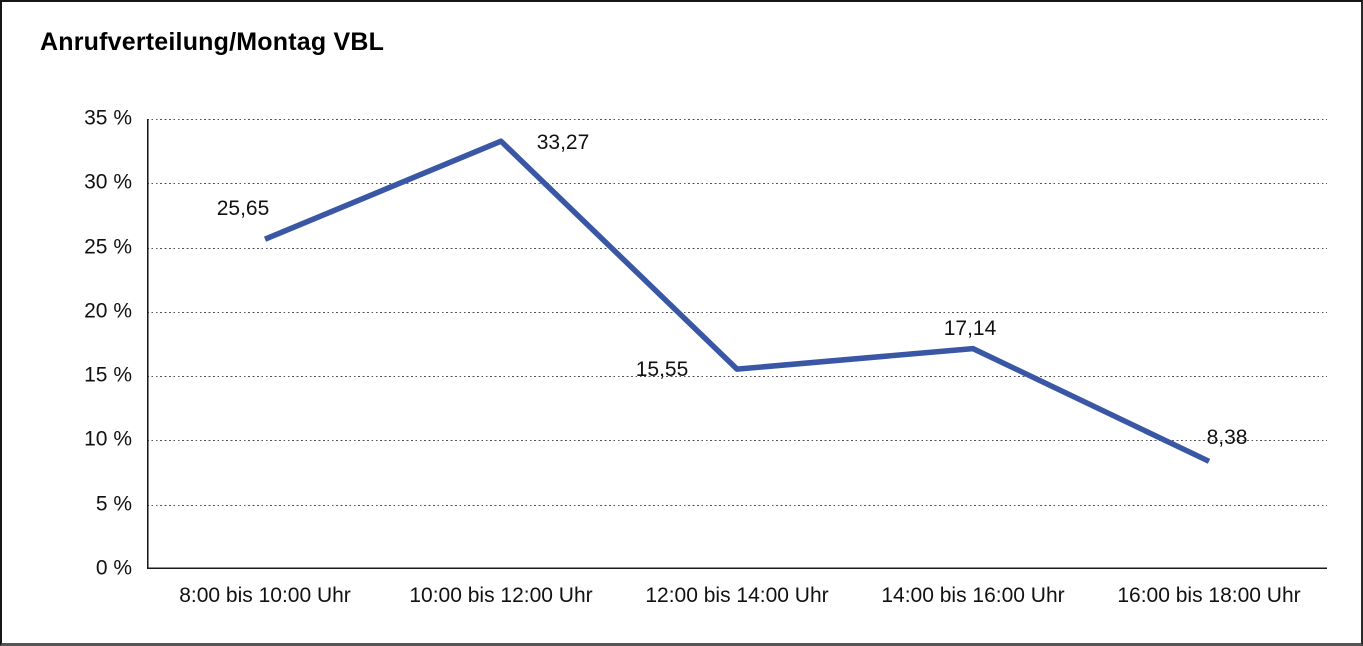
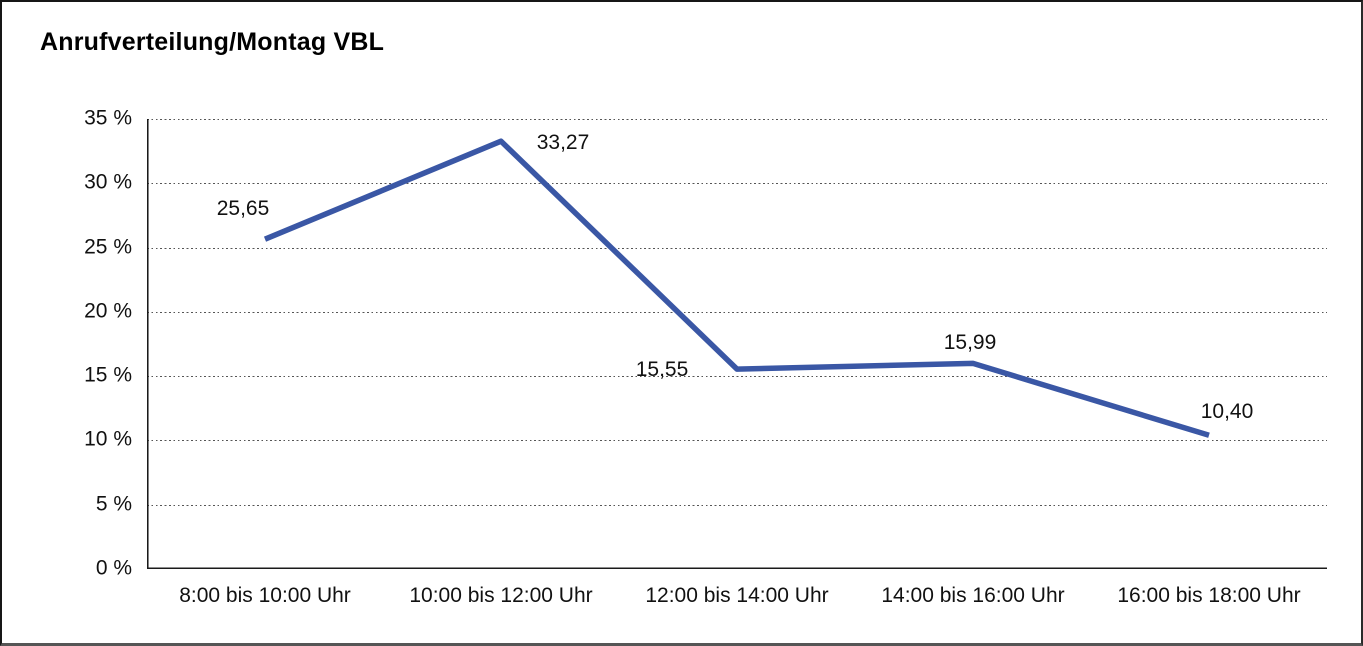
14:00 bis 16:00 Uhr: 17,14 -> 15,99
16:00 bis 18:00 Uhr: 8,38 -> 10,40
